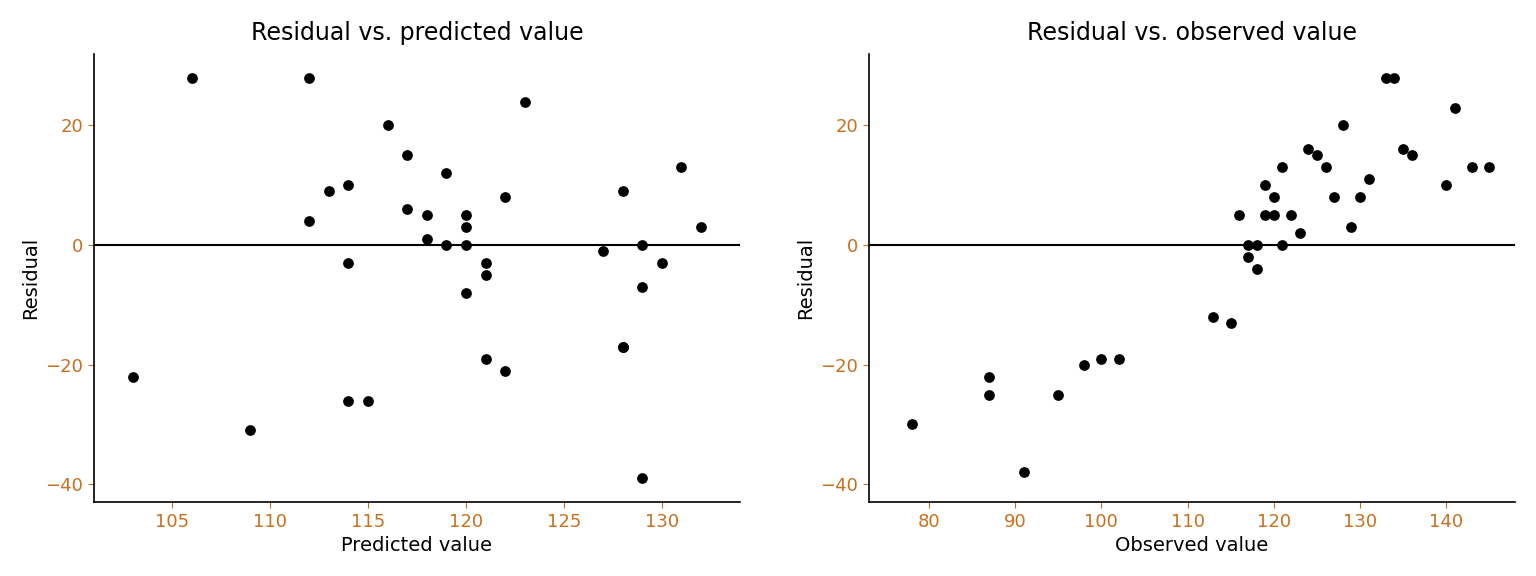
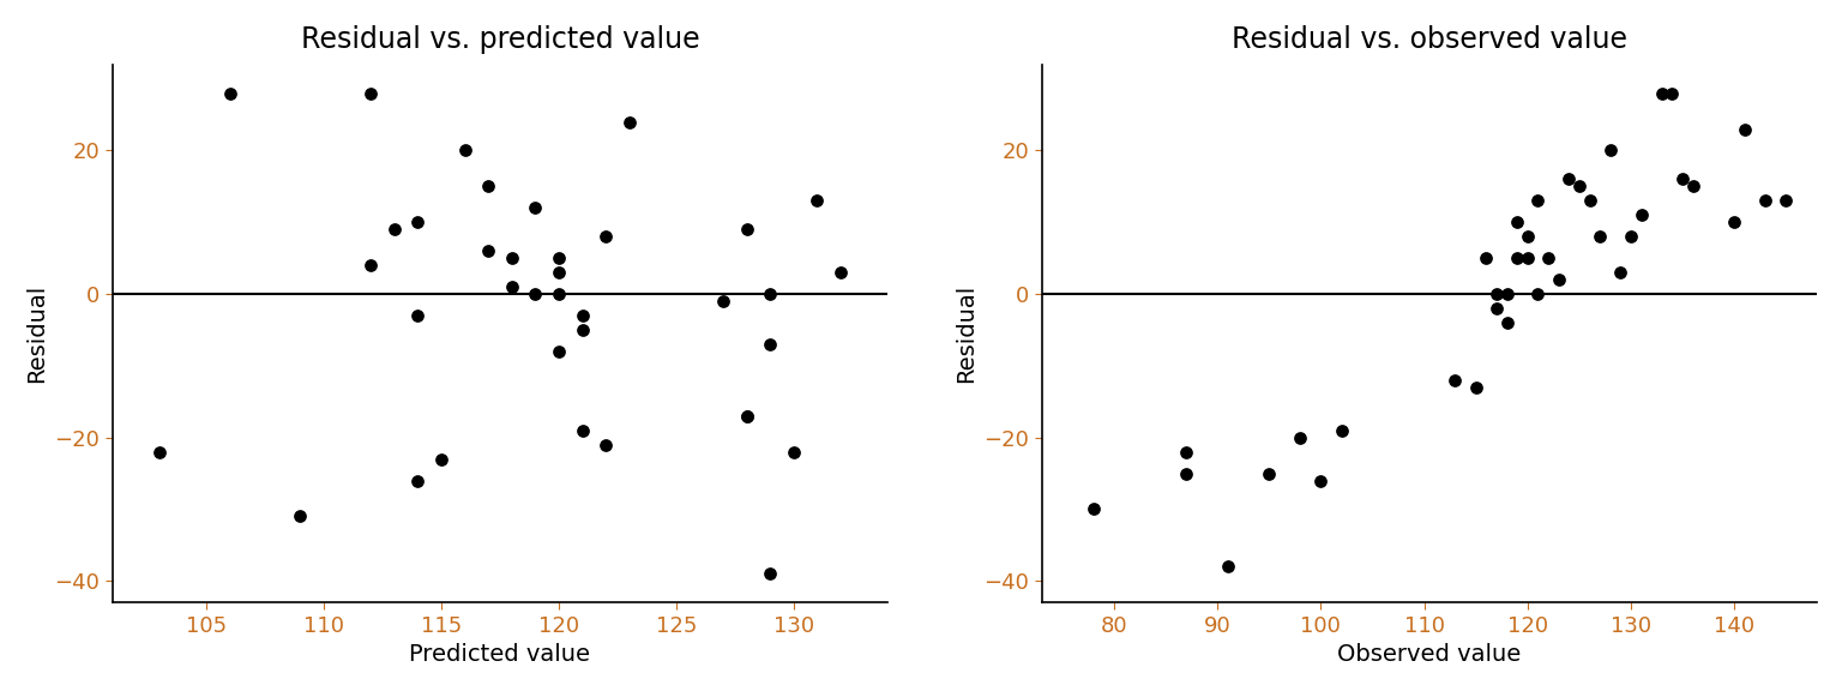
Residual vs. predicted value/115: -26 -> -23
Residual vs. predicted value/130: -3 -> -22
Residual vs. observed value/100: -19 -> -26
